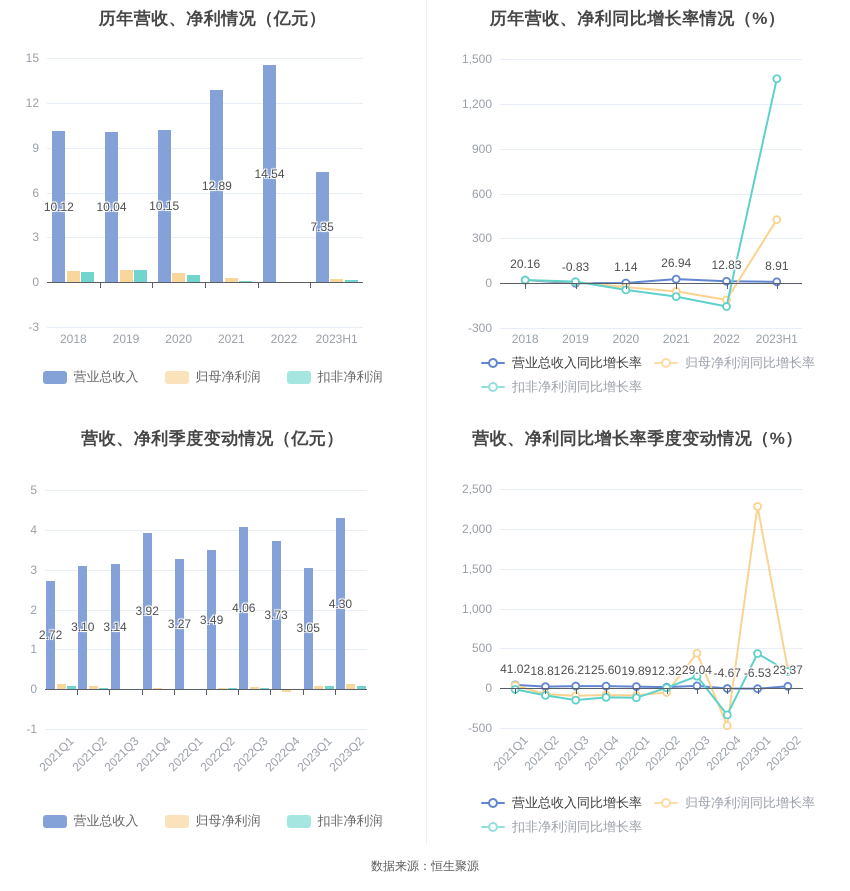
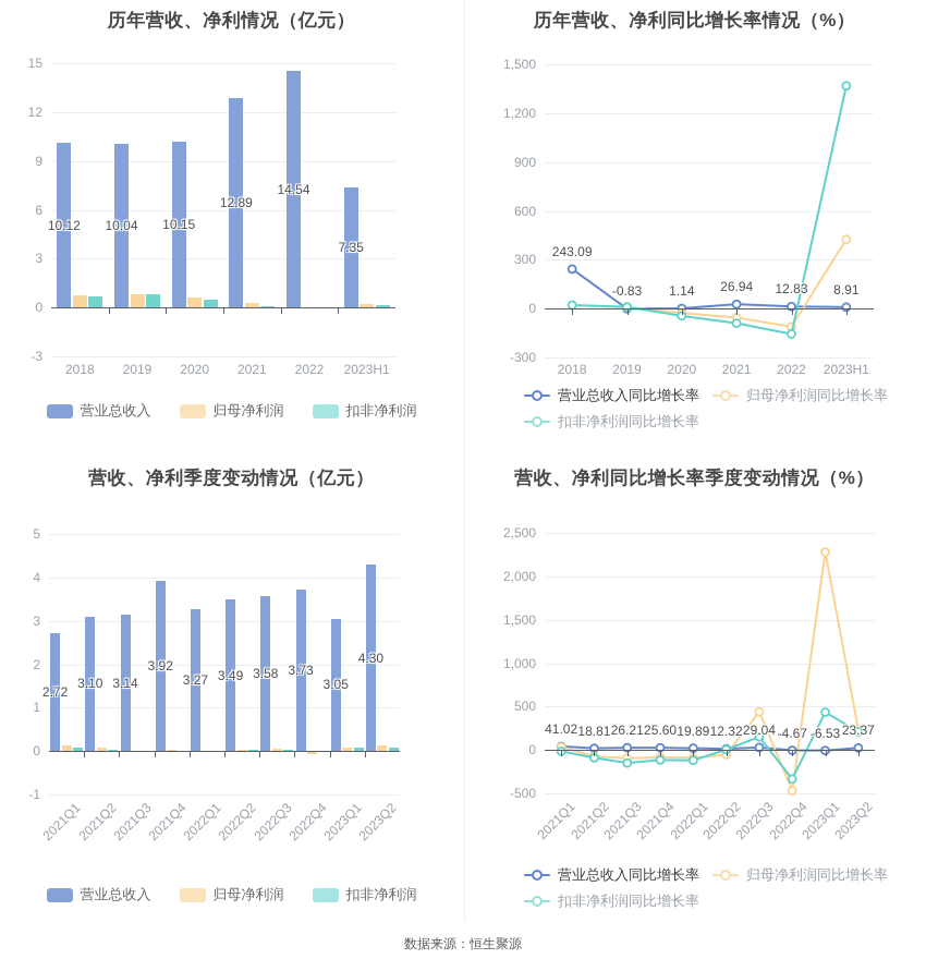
历年营收、净利同比增长率情况（%）/营业总收入同比增长率/2018: 20.16 -> 243.09
营收、净利季度变动情况（亿元）/营业总收入/2022Q3: 4.06 -> 3.58
